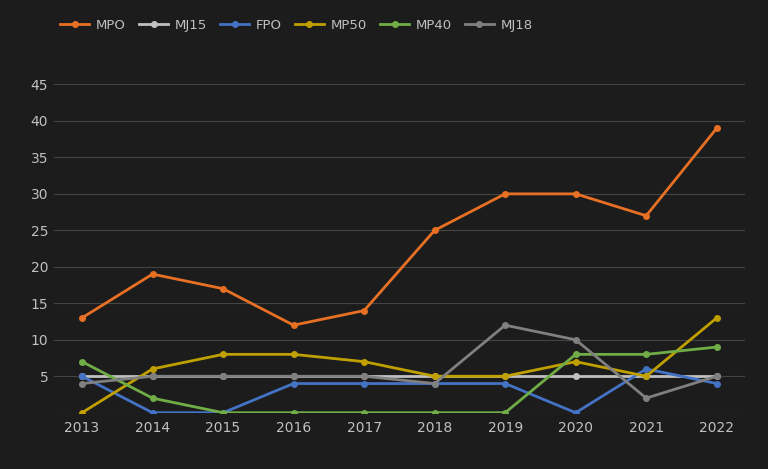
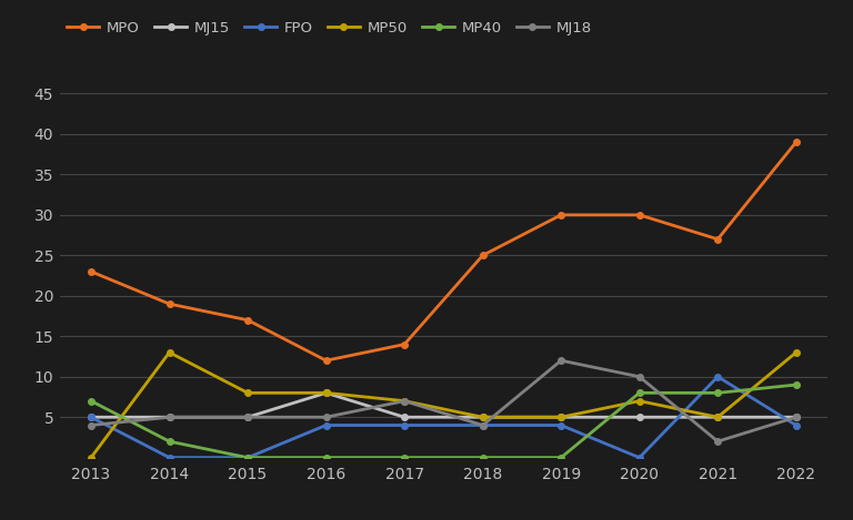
MPO/2013: 13 -> 23
MP50/2014: 6 -> 13
MJ15/2016: 5 -> 8
MJ18/2017: 5 -> 7
FPO/2021: 6 -> 10
